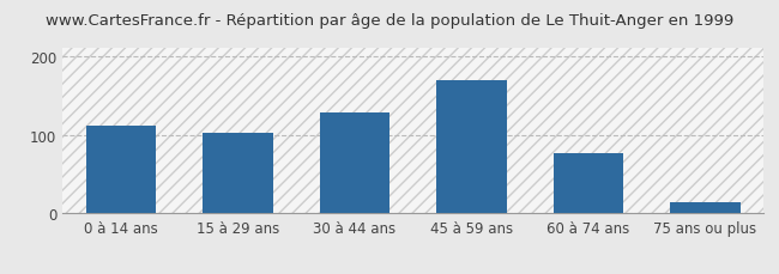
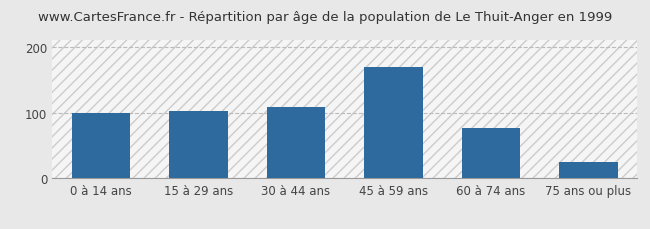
0 à 14 ans: 112 -> 100
30 à 44 ans: 128 -> 109
75 ans ou plus: 14 -> 25
